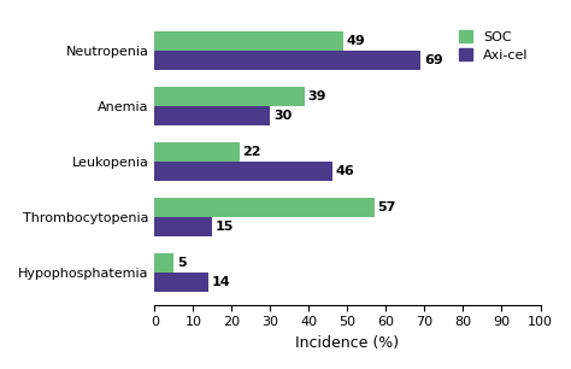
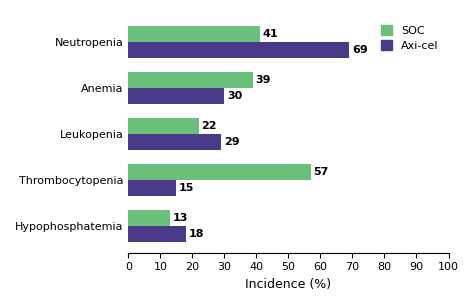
SOC/Neutropenia: 49 -> 41
Axi-cel/Leukopenia: 46 -> 29
SOC/Hypophosphatemia: 5 -> 13
Axi-cel/Hypophosphatemia: 14 -> 18
